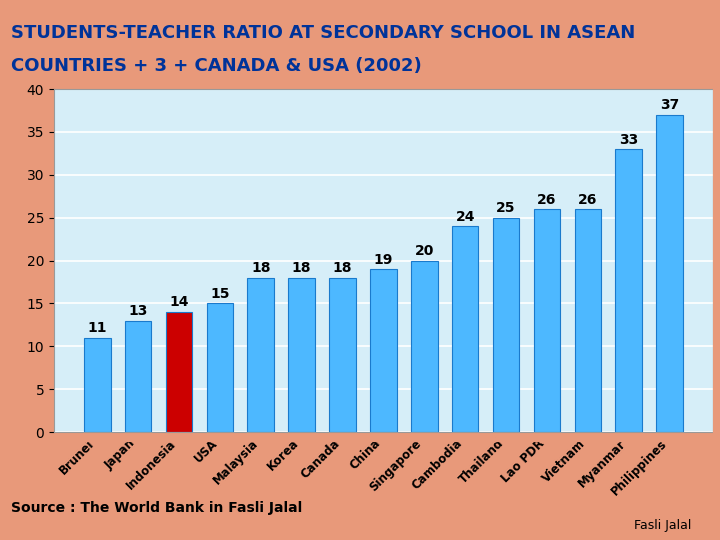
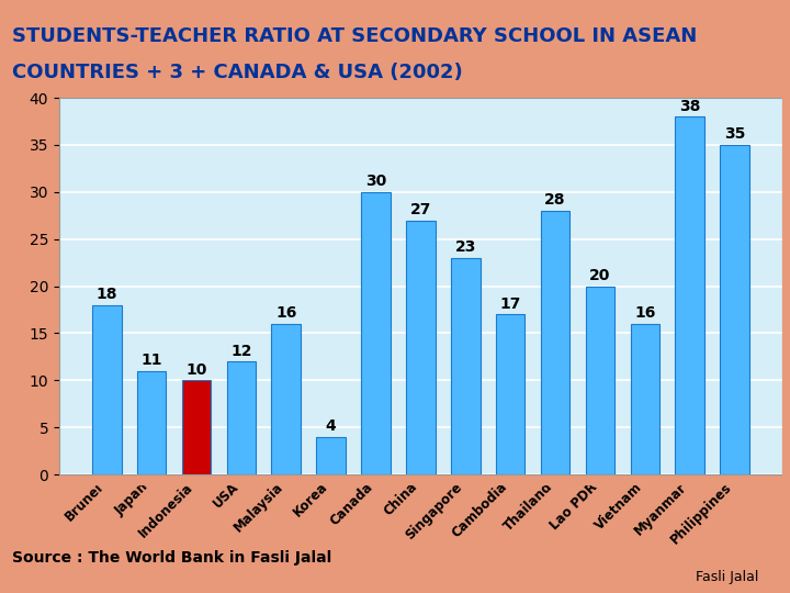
Brunei: 11 -> 18
Japan: 13 -> 11
Indonesia: 14 -> 10
USA: 15 -> 12
Malaysia: 18 -> 16
Korea: 18 -> 4
Canada: 18 -> 30
China: 19 -> 27
Singapore: 20 -> 23
Cambodia: 24 -> 17
Thailand: 25 -> 28
Lao PDR: 26 -> 20
Vietnam: 26 -> 16
Myanmar: 33 -> 38
Philippines: 37 -> 35
